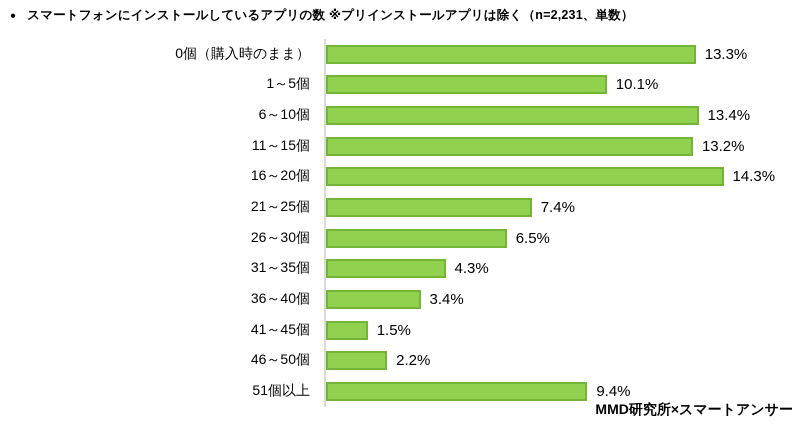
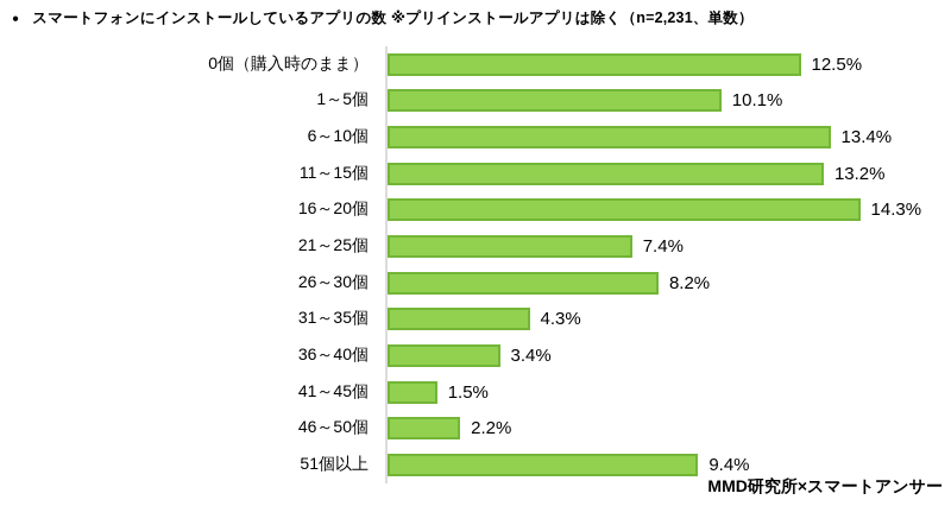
0個（購入時のまま）: 13.3% -> 12.5%
26～30個: 6.5% -> 8.2%
